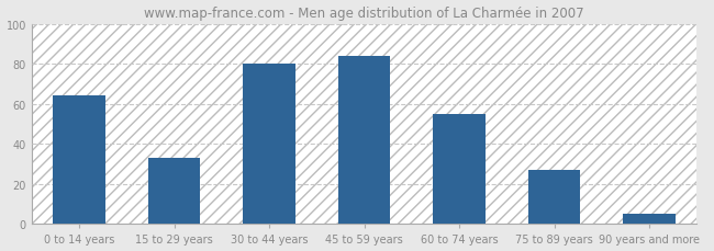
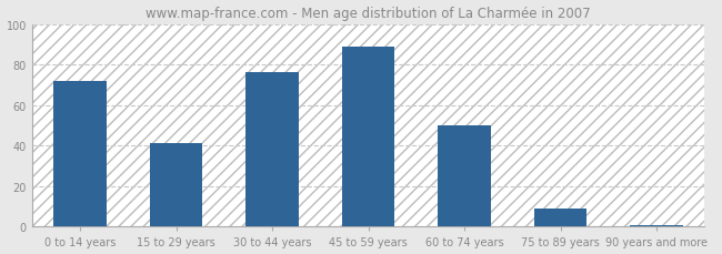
0 to 14 years: 64 -> 72
15 to 29 years: 33 -> 41
30 to 44 years: 80 -> 76
45 to 59 years: 84 -> 89
60 to 74 years: 55 -> 50
75 to 89 years: 27 -> 9
90 years and more: 5 -> 1
